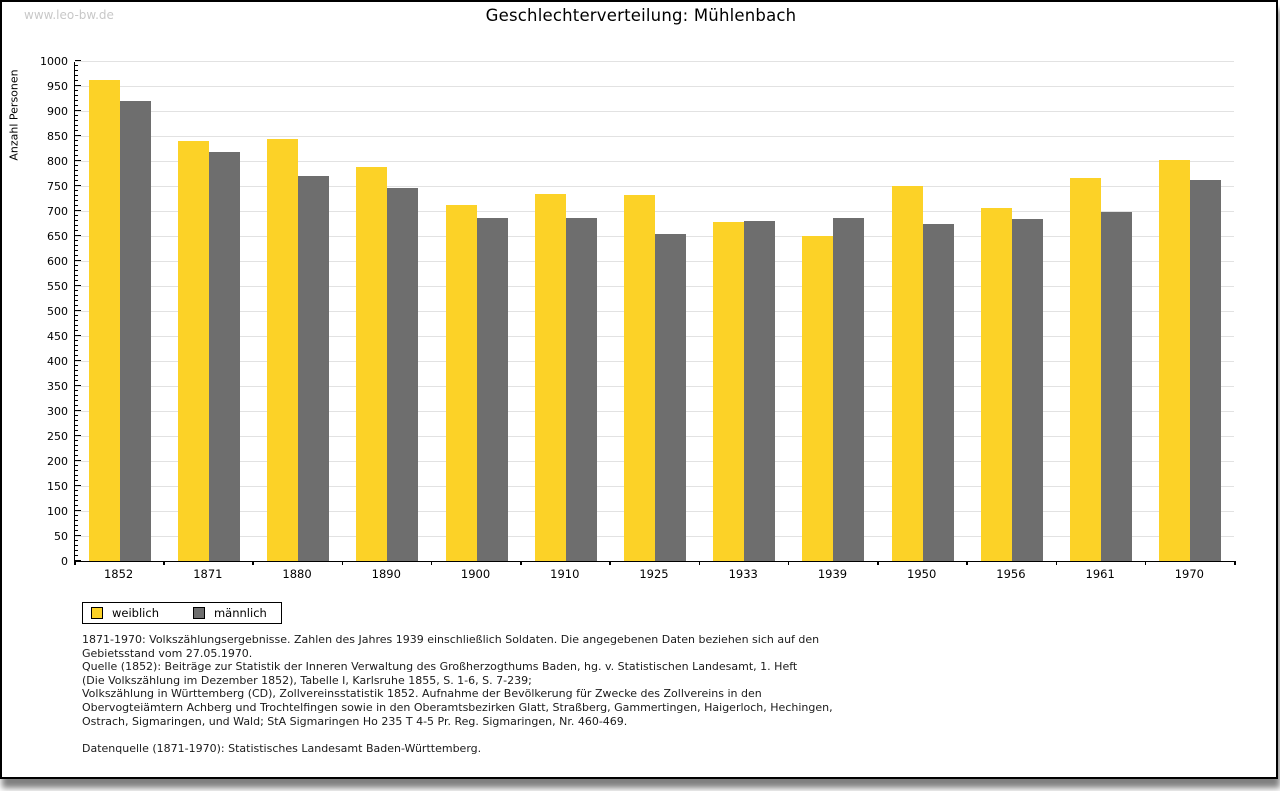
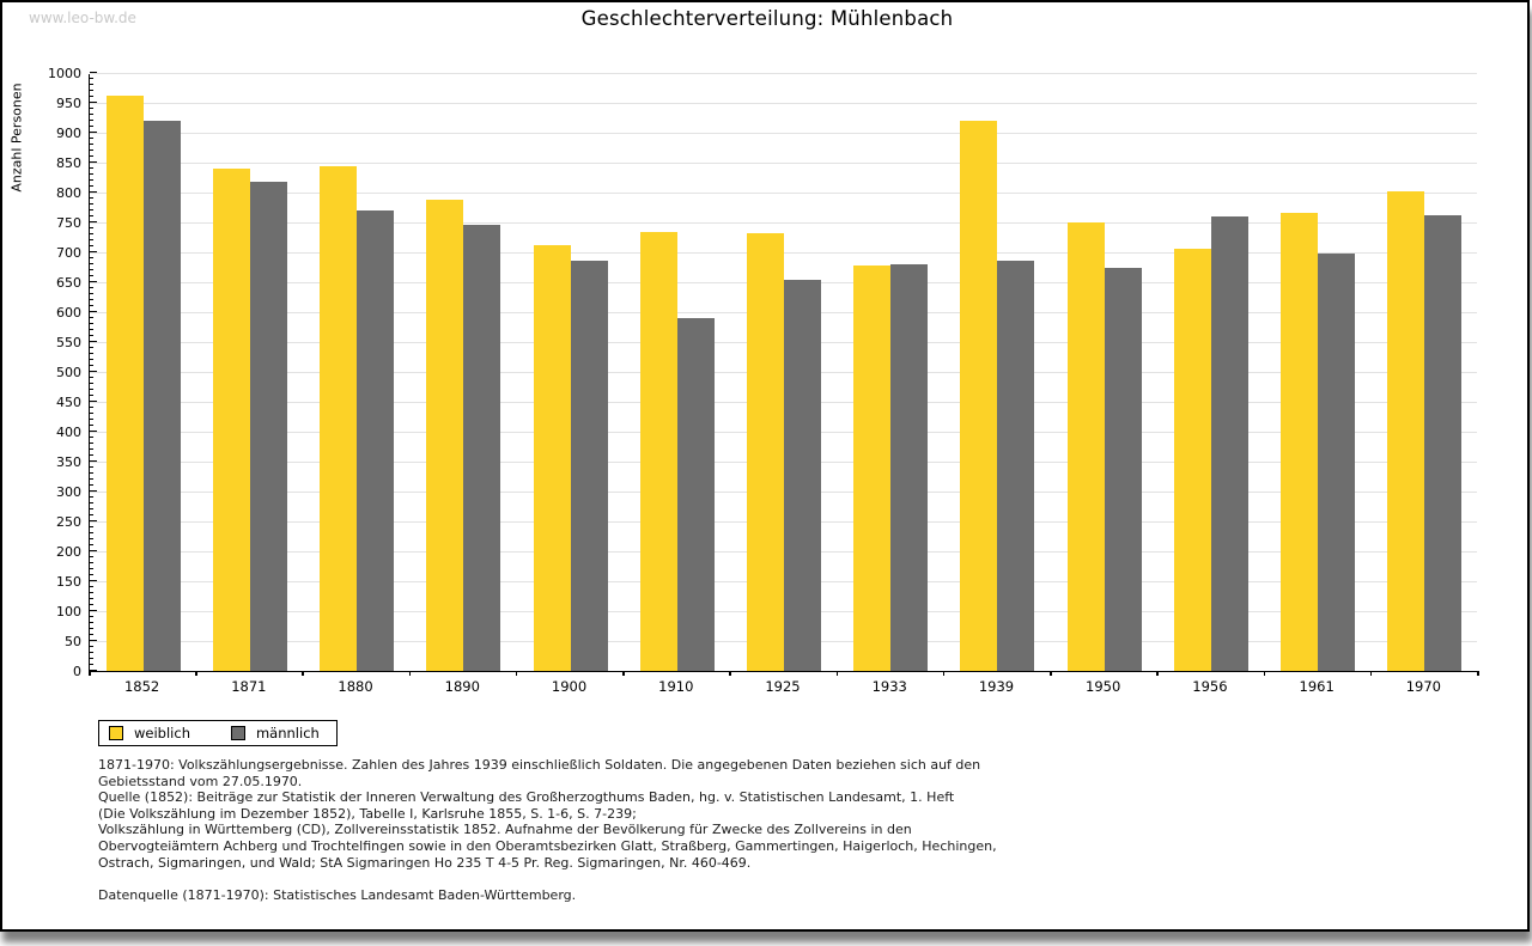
männlich/1910: 690 -> 590
weiblich/1939: 650 -> 920
männlich/1956: 680 -> 760
